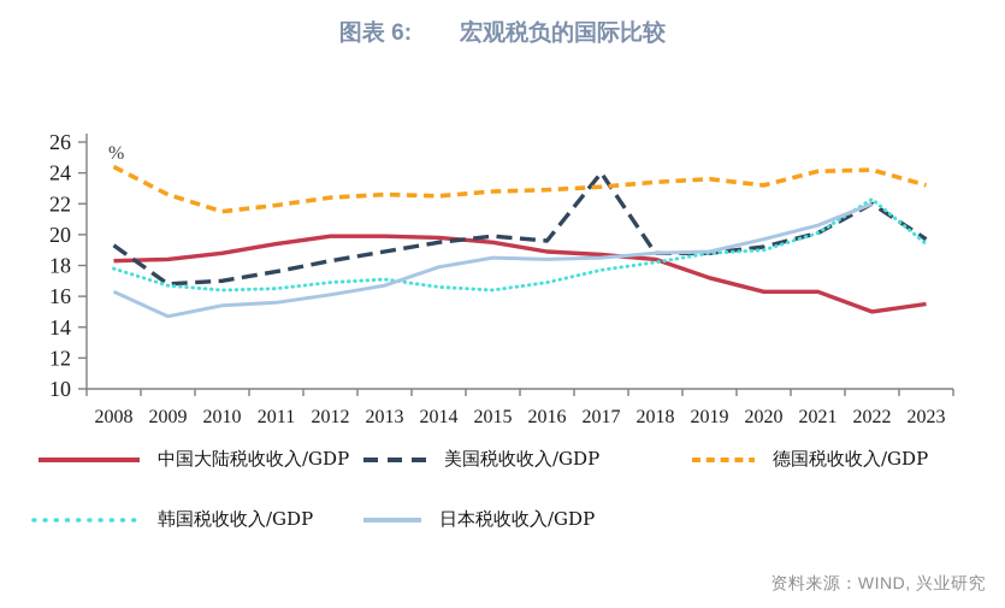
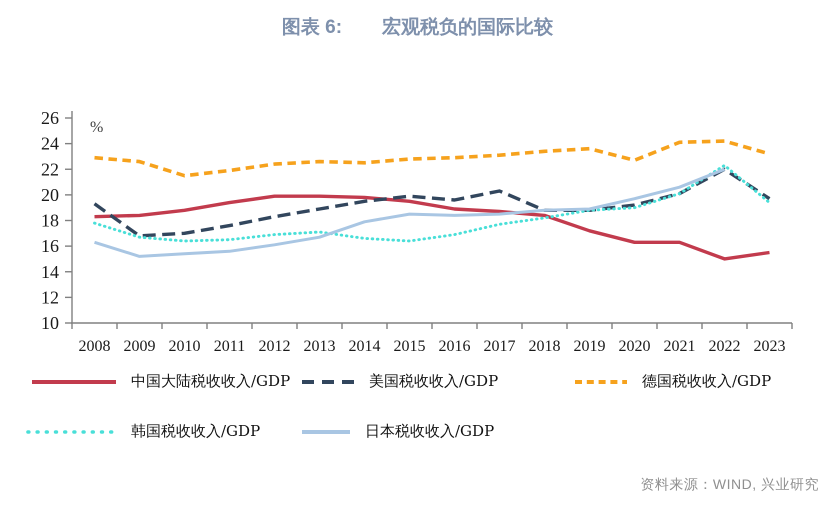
德国税收收入/GDP/2008: 24.4 -> 22.9
日本税收收入/GDP/2009: 14.7 -> 15.2
美国税收收入/GDP/2017: 24.0 -> 20.3
德国税收收入/GDP/2020: 23.2 -> 22.7
